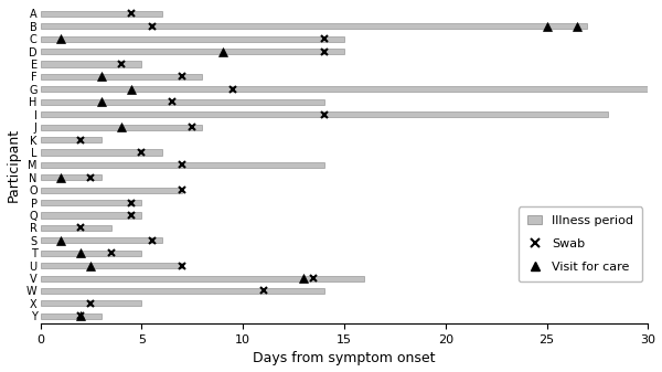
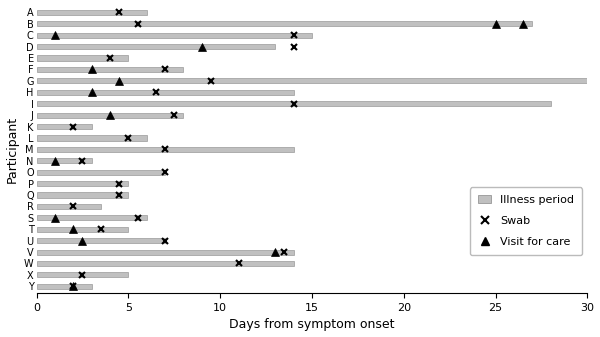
D: 15.0 -> 13.0
V: 16.0 -> 14.0
